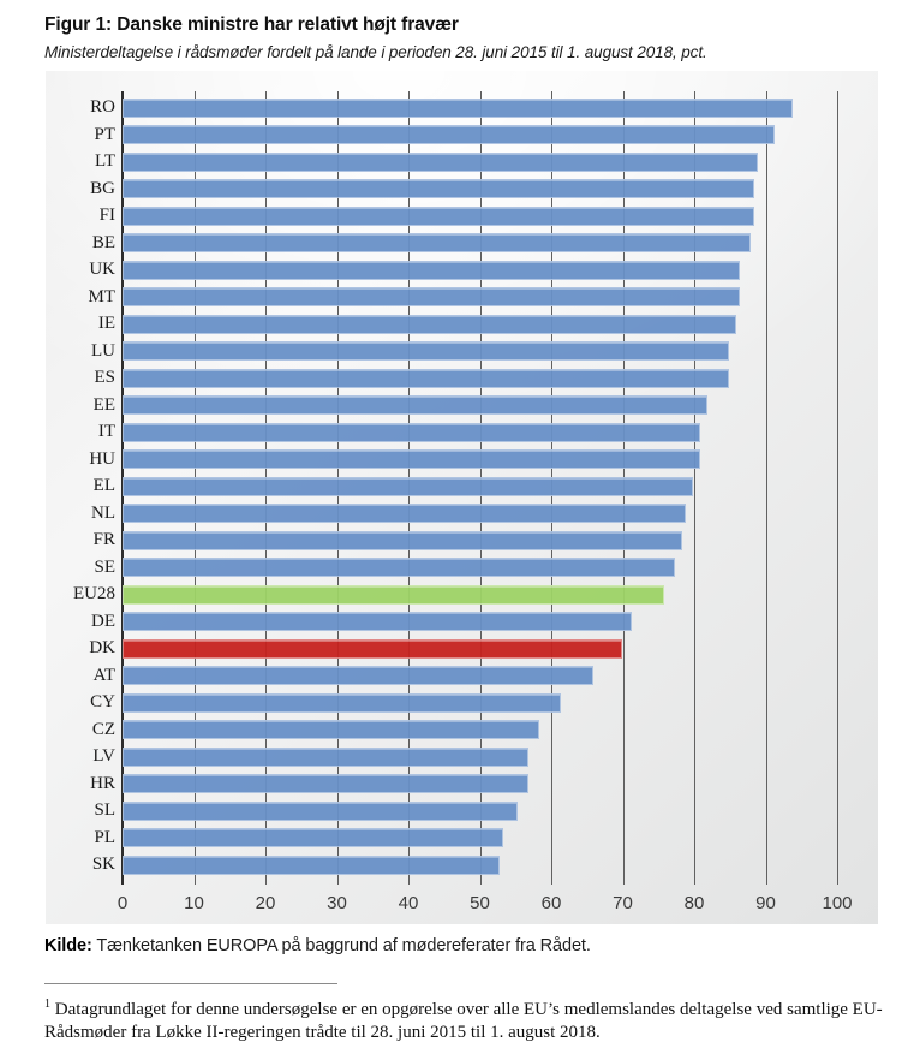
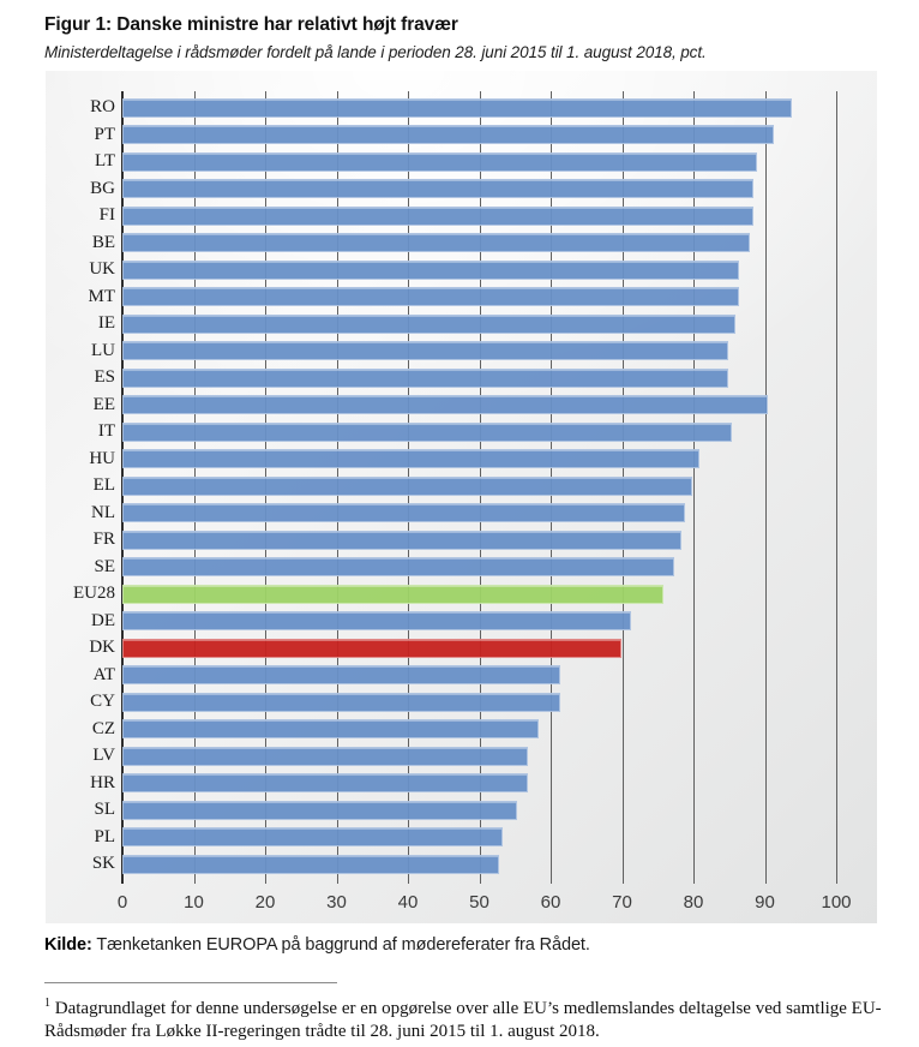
EE: 82 -> 90
IT: 80 -> 85
AT: 66 -> 61
